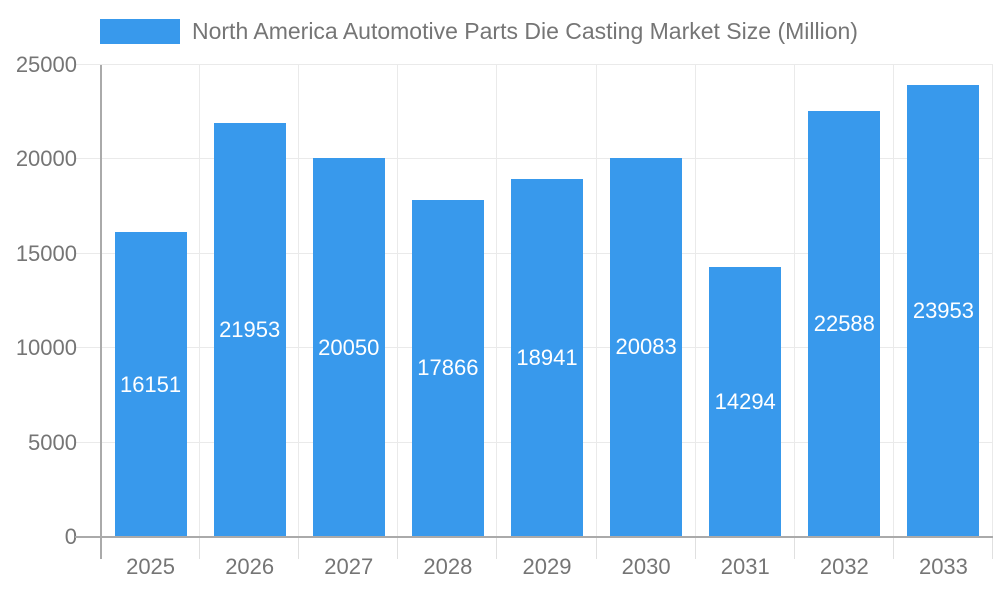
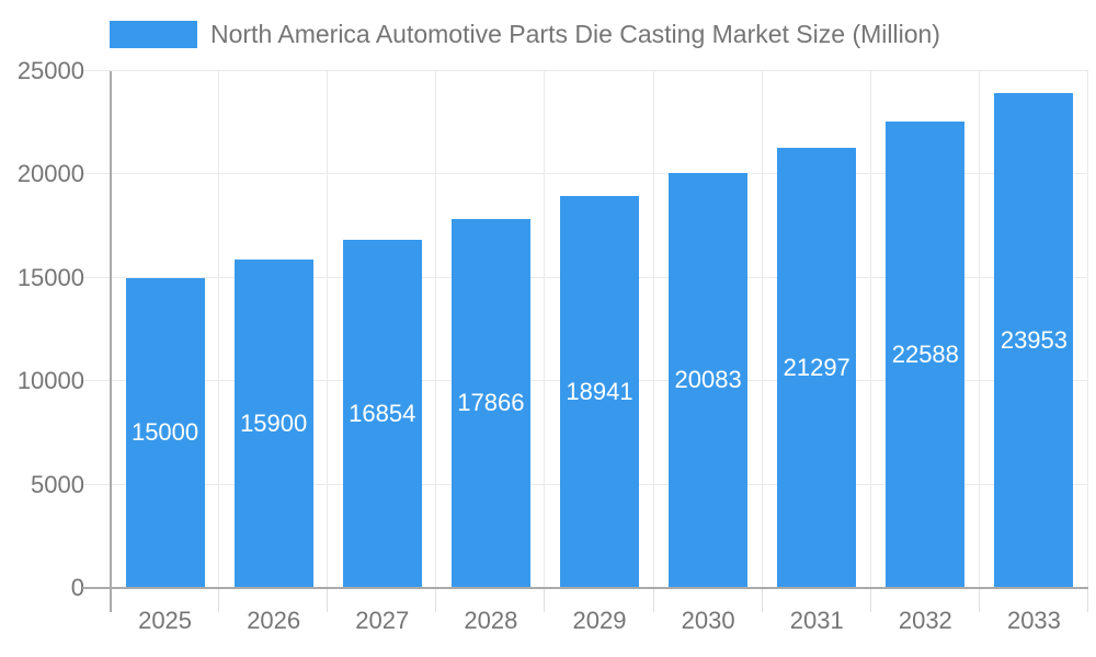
2025: 16151 -> 15000
2026: 21953 -> 15900
2027: 20050 -> 16854
2031: 14294 -> 21297
